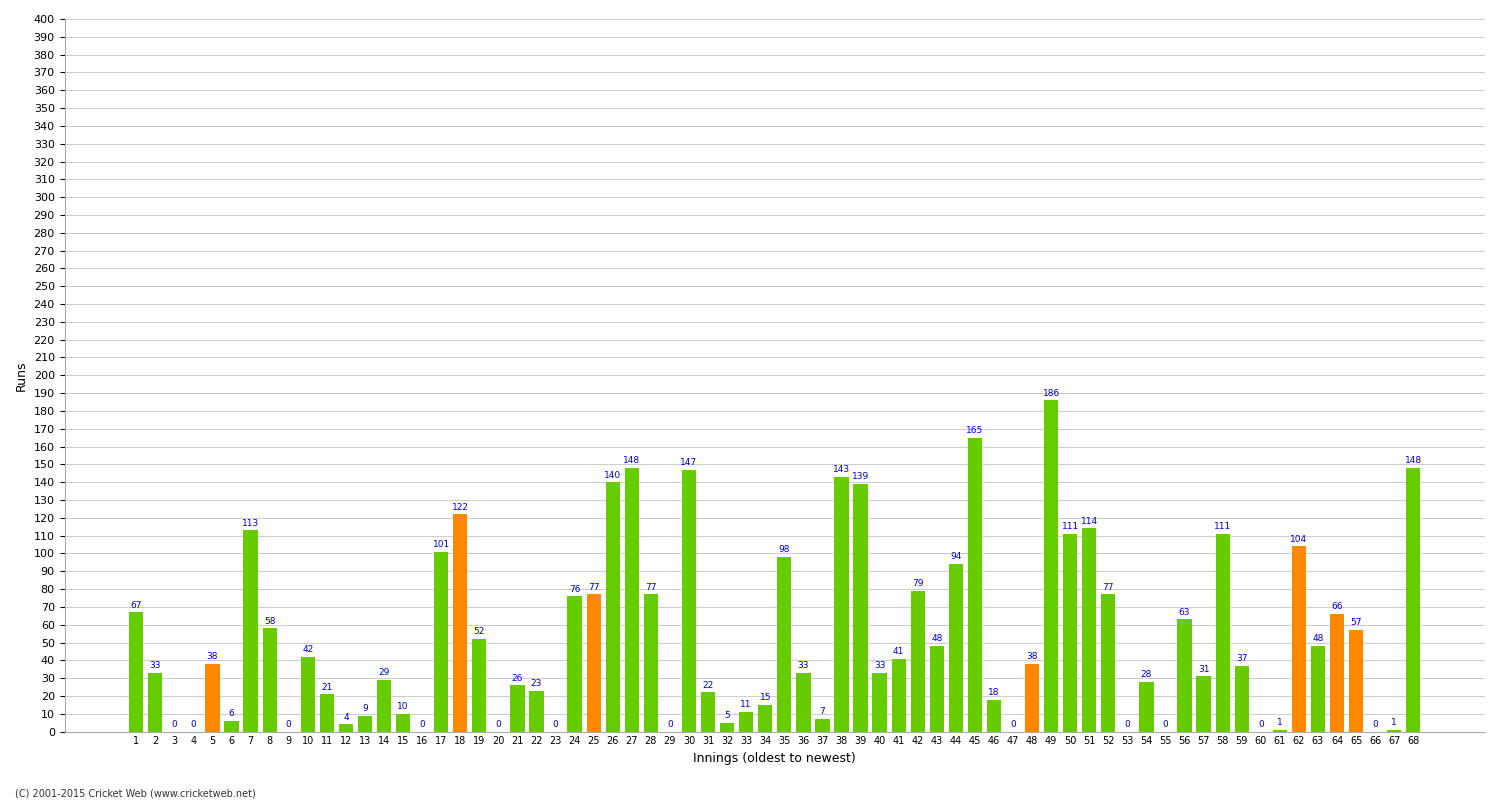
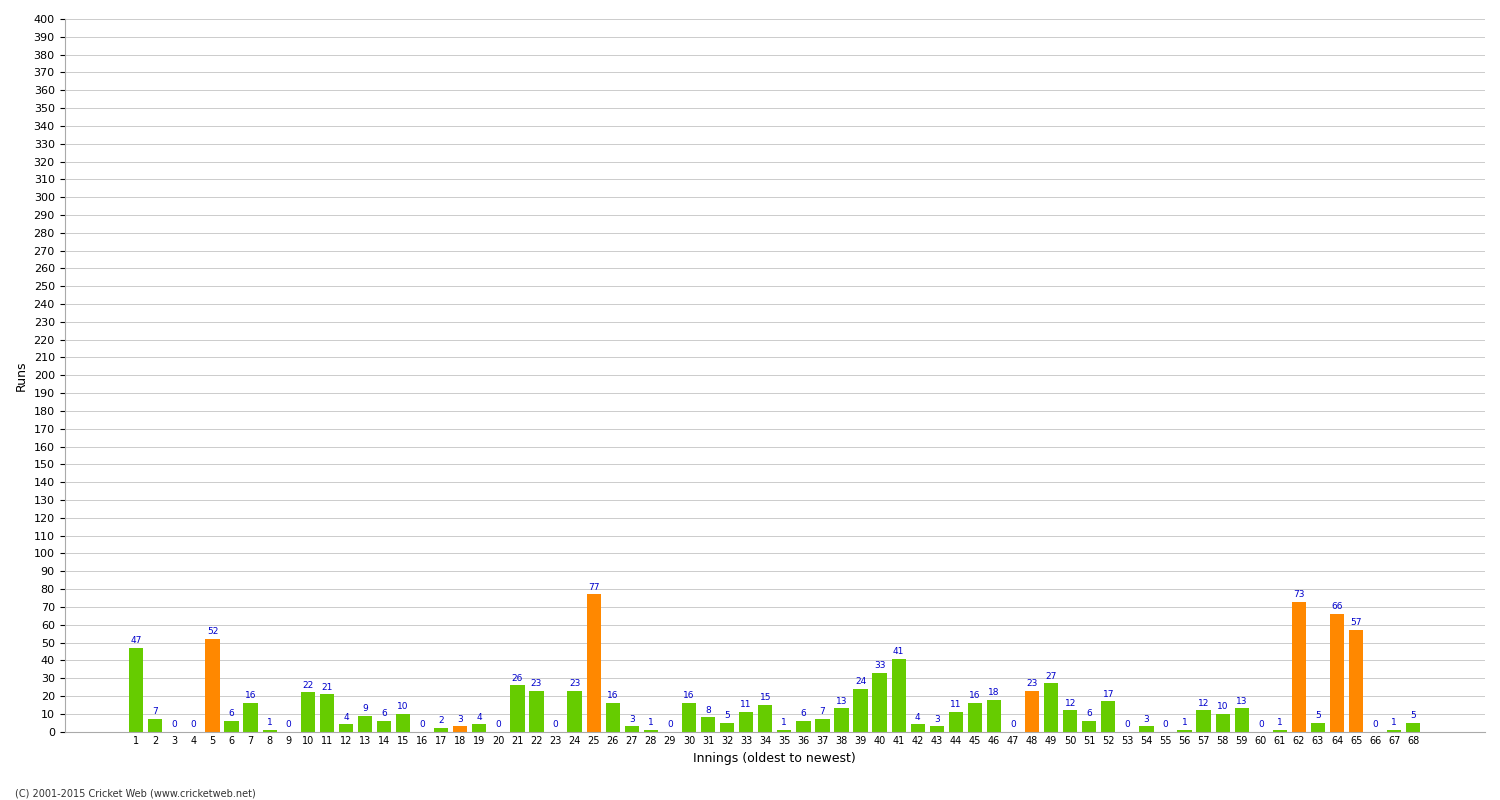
1: 67 -> 47
2: 33 -> 7
5: 38 -> 52
7: 113 -> 16
8: 58 -> 1
10: 42 -> 22
14: 29 -> 6
17: 101 -> 2
18: 122 -> 3
19: 52 -> 4
24: 76 -> 23
26: 140 -> 16
27: 148 -> 3
28: 77 -> 1
30: 147 -> 16
31: 22 -> 8
35: 98 -> 1
36: 33 -> 6
38: 143 -> 13
39: 139 -> 24
42: 79 -> 4
43: 48 -> 3
44: 94 -> 11
45: 165 -> 16
48: 38 -> 23
49: 186 -> 27
50: 111 -> 12
51: 114 -> 6
52: 77 -> 17
54: 28 -> 3
56: 63 -> 1
57: 31 -> 12
58: 111 -> 10
59: 37 -> 13
62: 104 -> 73
63: 48 -> 5
68: 148 -> 5
